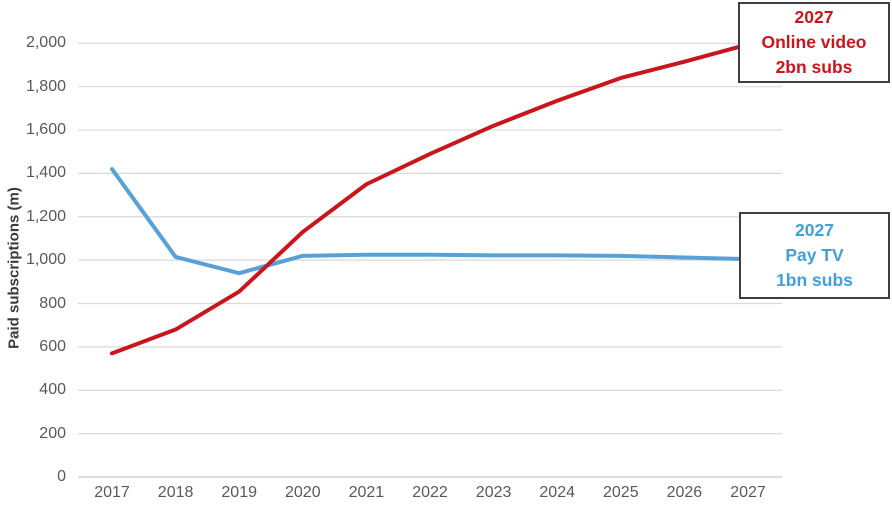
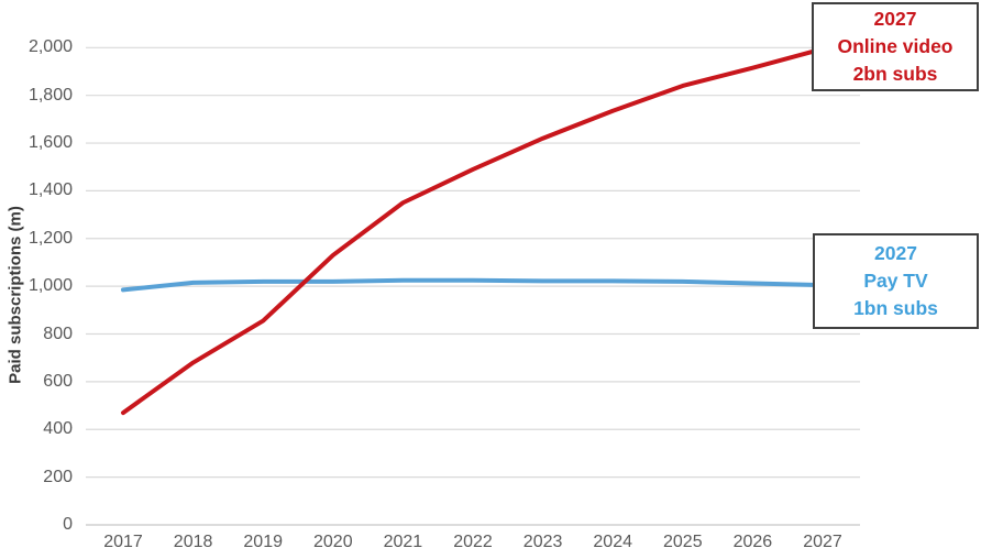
Online video/2017: 570 -> 470
Pay TV/2017: 1420 -> 980
Pay TV/2019: 940 -> 1020
